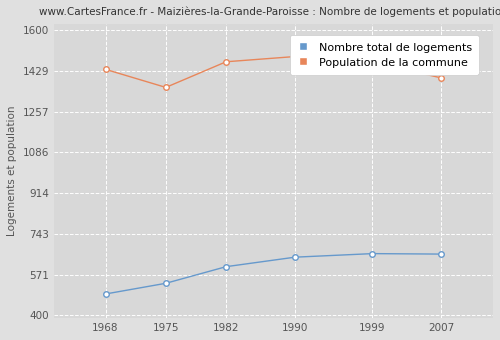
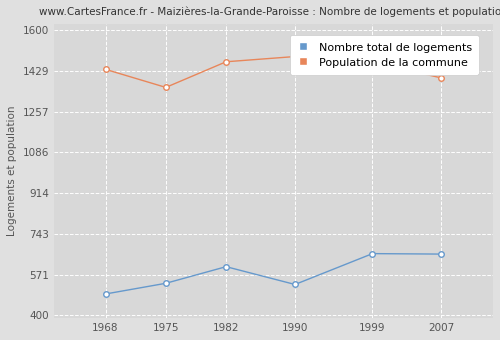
Nombre total de logements/1990: 645 -> 530
